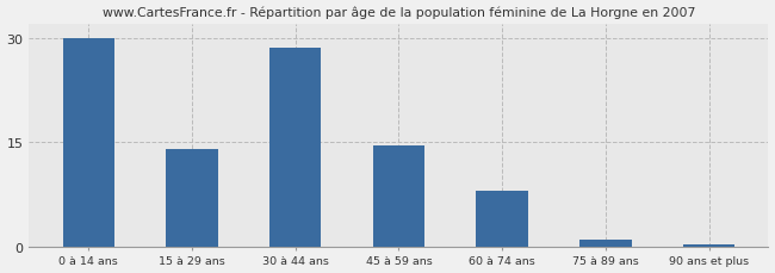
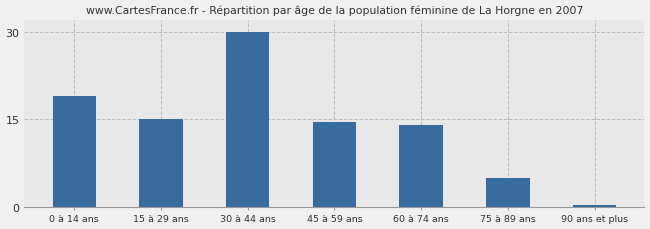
0 à 14 ans: 30.0 -> 19.0
15 à 29 ans: 14.0 -> 15.0
30 à 44 ans: 28.5 -> 30.0
60 à 74 ans: 8.0 -> 14.0
75 à 89 ans: 1.0 -> 5.0
